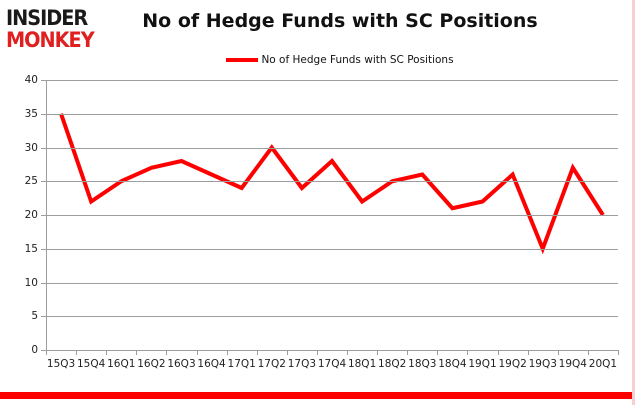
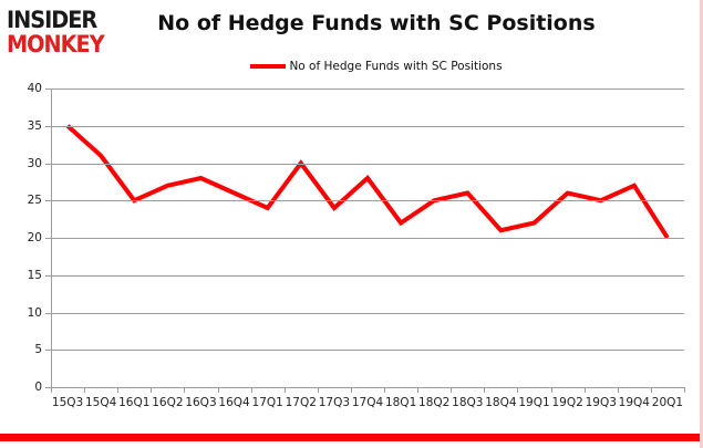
15Q4: 22 -> 31
19Q3: 15 -> 25
